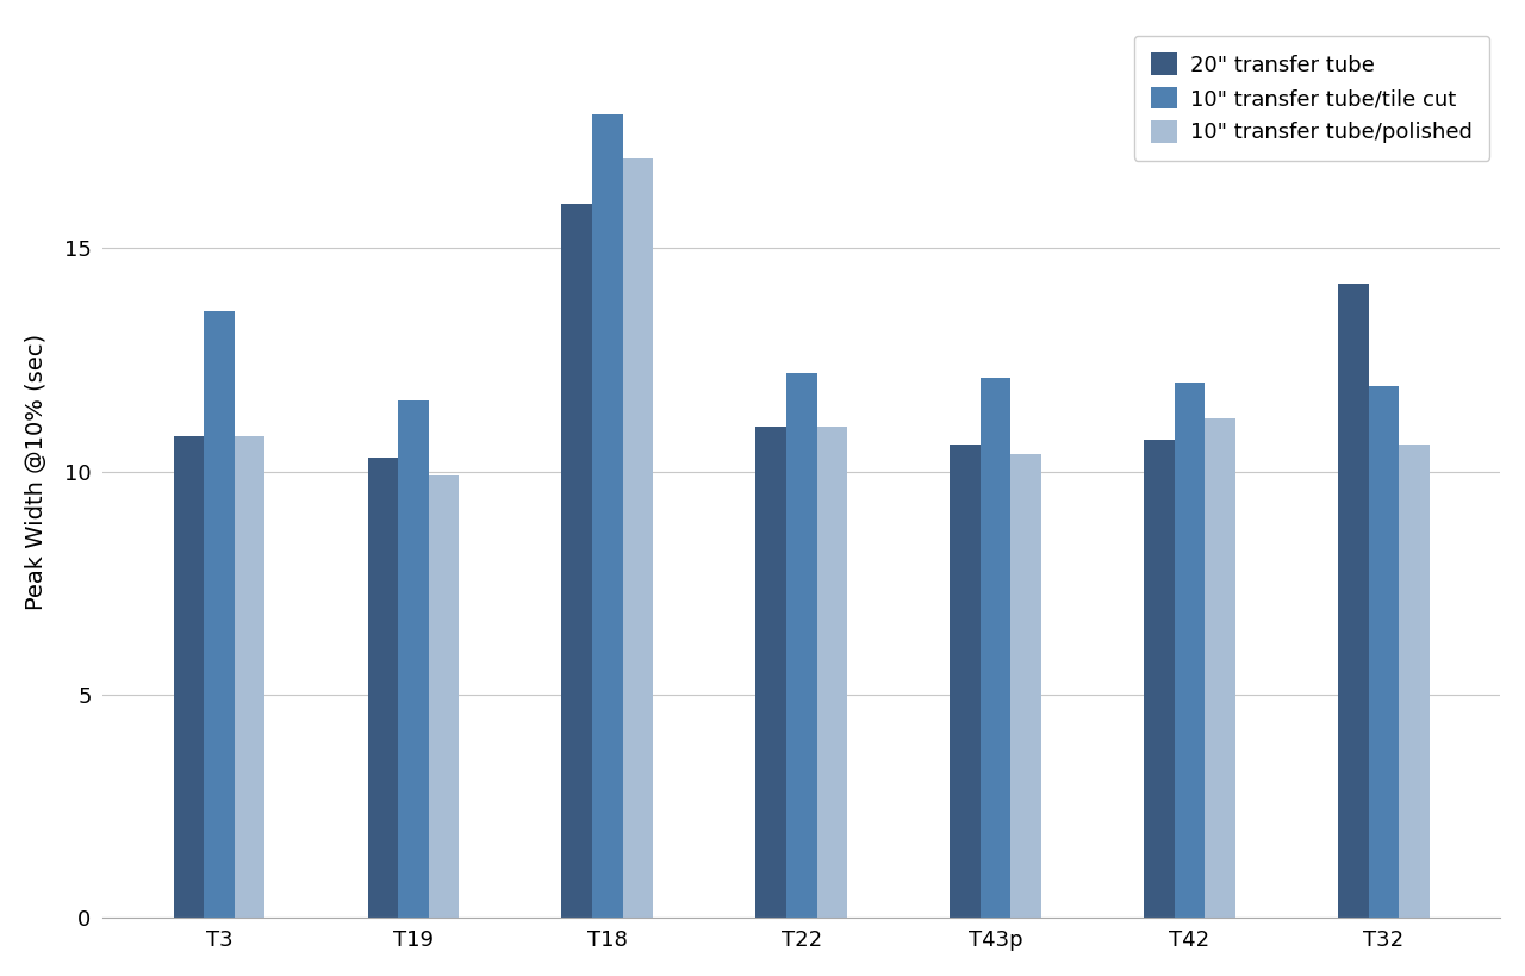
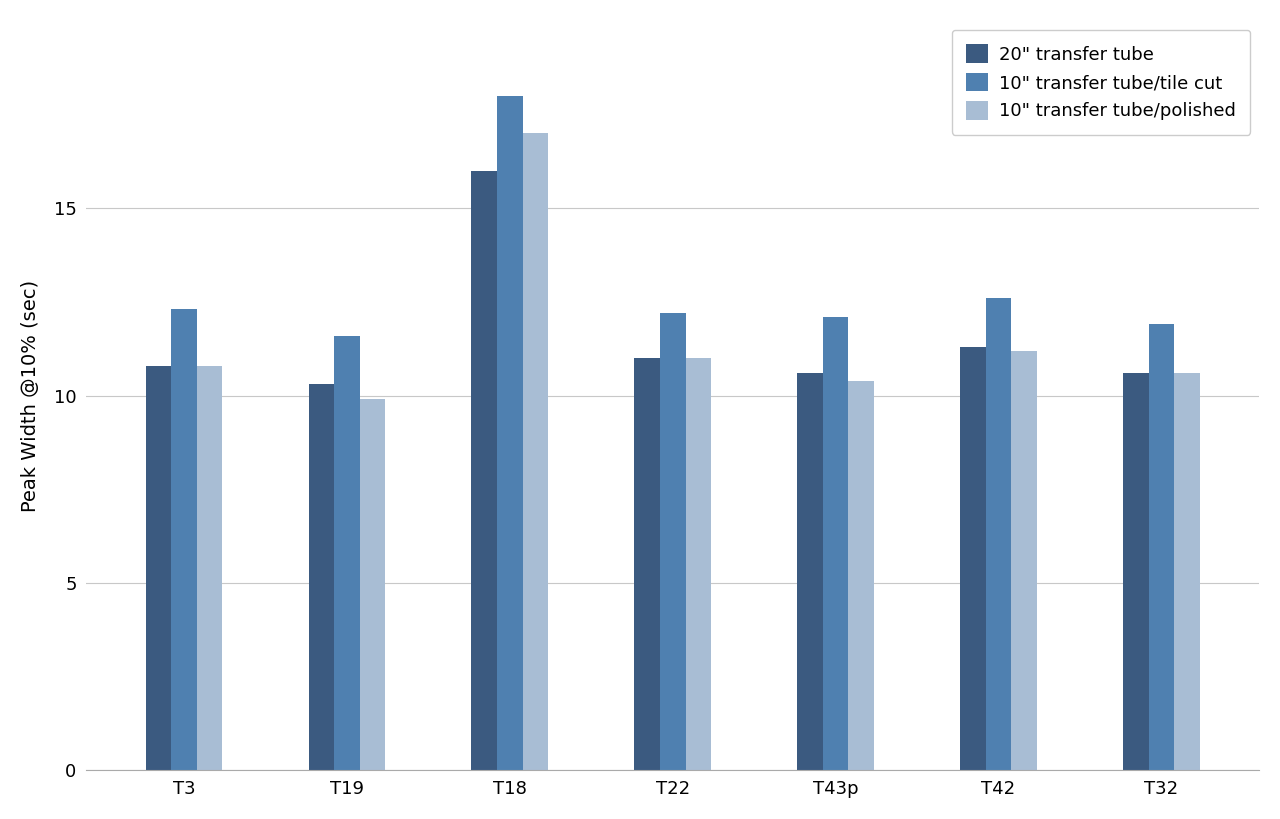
10" transfer tube/tile cut/T3: 13.6 -> 12.3
20" transfer tube/T42: 10.7 -> 11.3
10" transfer tube/tile cut/T42: 12.0 -> 12.6
20" transfer tube/T32: 14.2 -> 10.6
